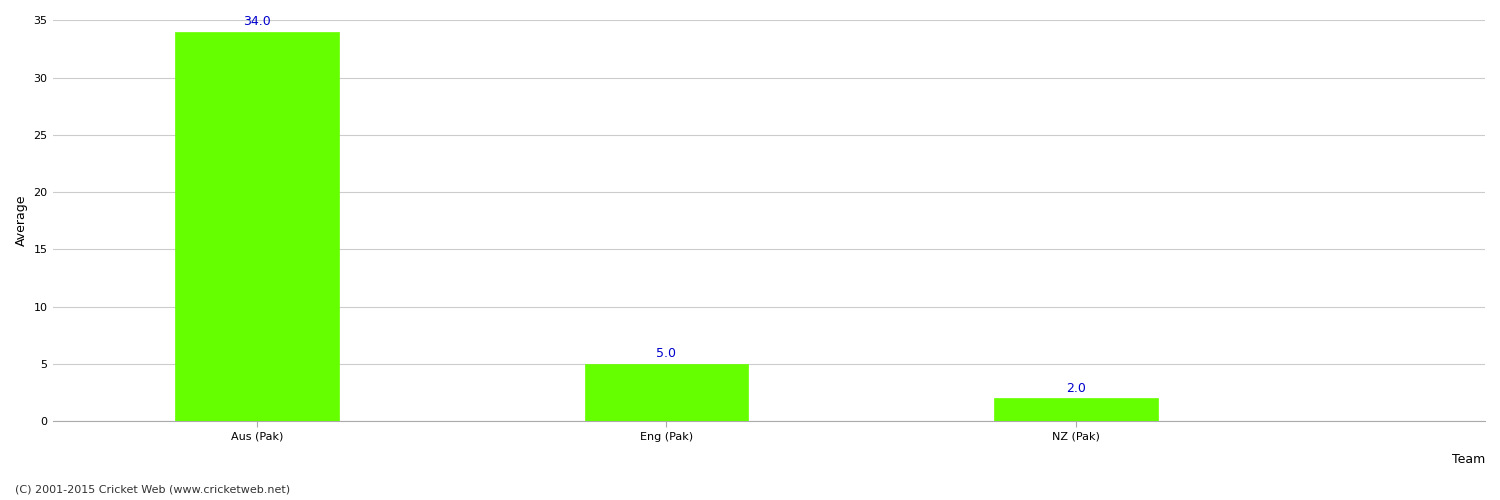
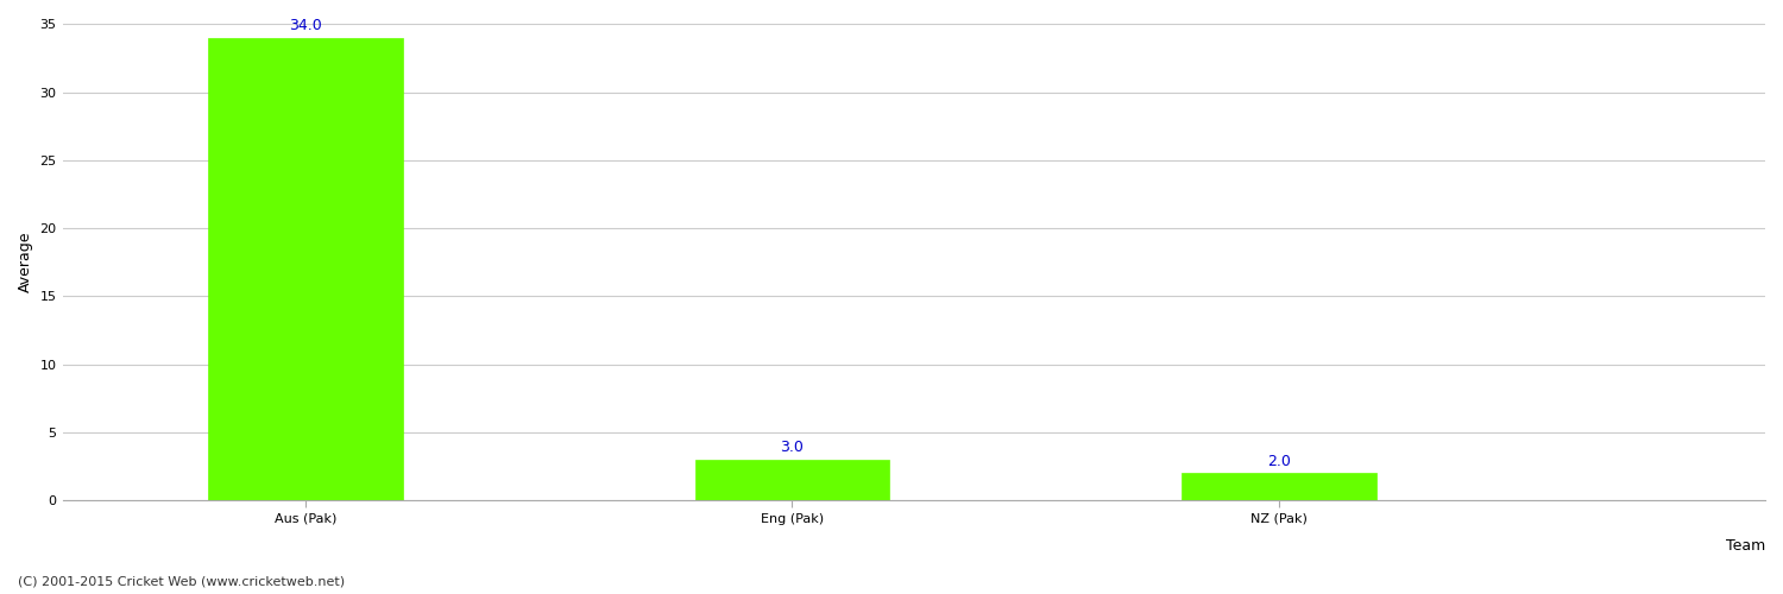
Eng (Pak): 5.0 -> 3.0
